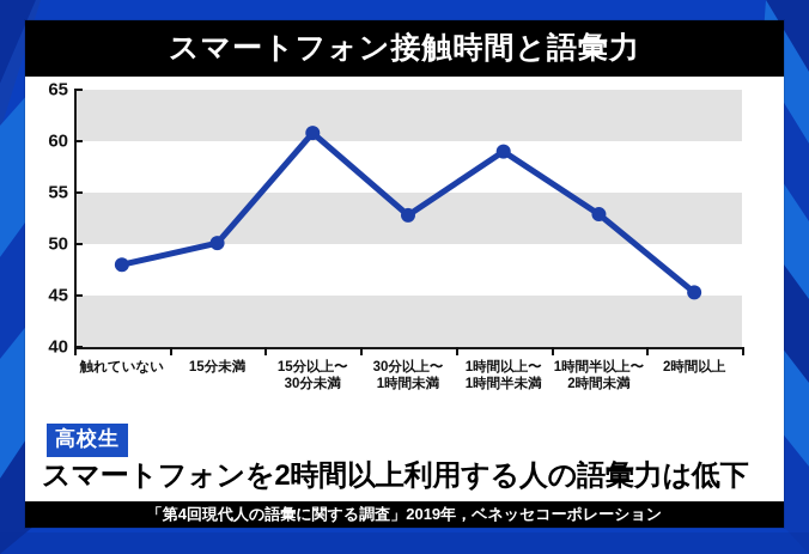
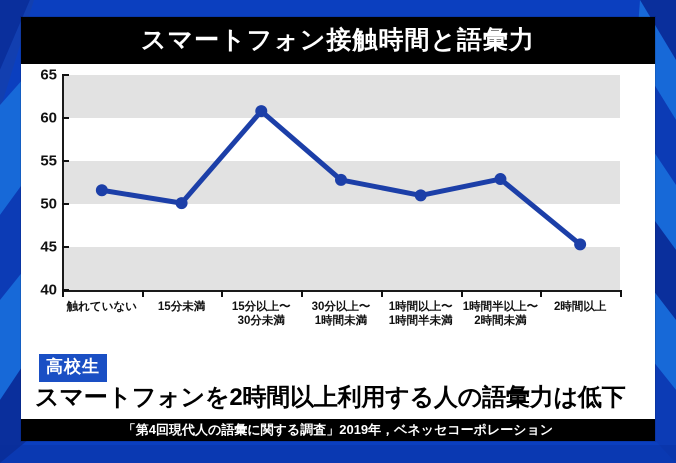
触れていない: 48 -> 52
1時間以上〜 1時間半未満: 59 -> 51
